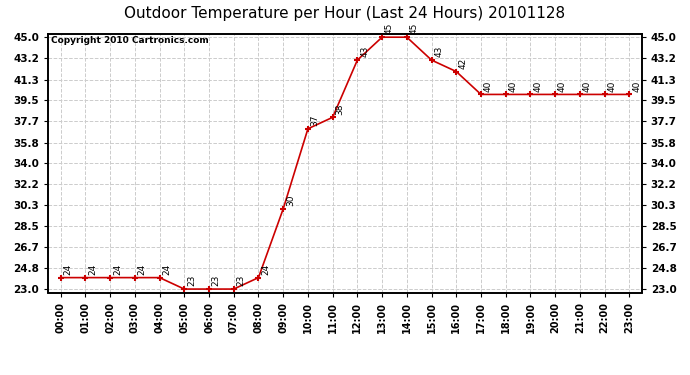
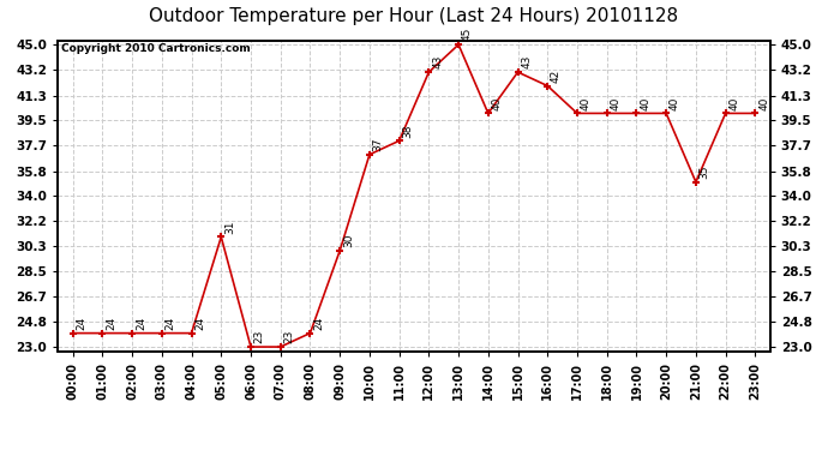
05:00: 23 -> 31
14:00: 45 -> 40
21:00: 40 -> 35
